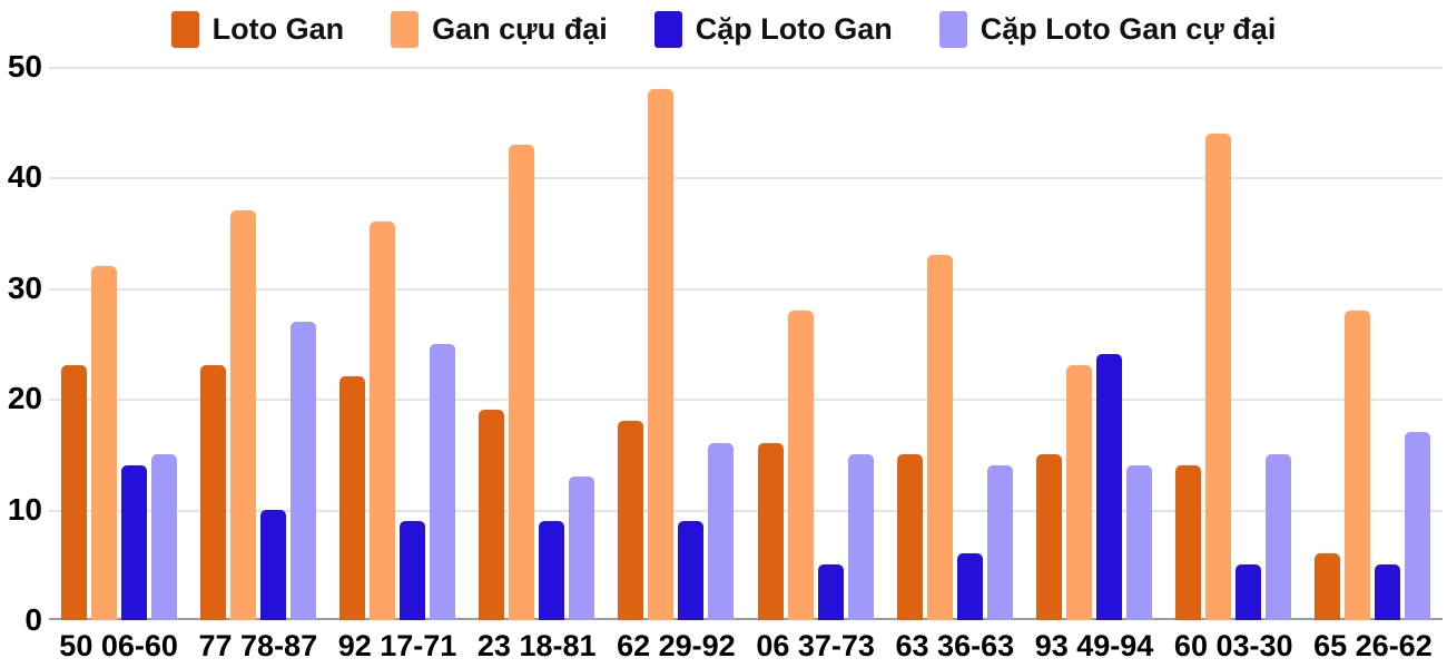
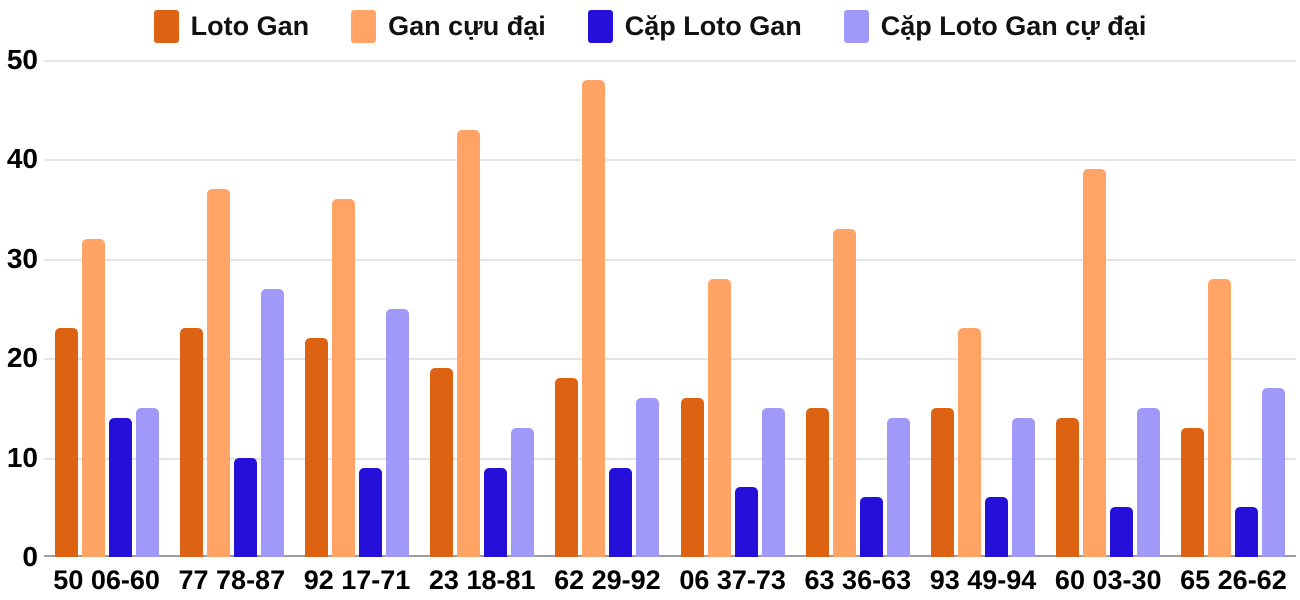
Cặp Loto Gan/06 37-73: 5 -> 7
Cặp Loto Gan/93 49-94: 24 -> 6
Gan cựu đại/60 03-30: 44 -> 39
Loto Gan/65 26-62: 6 -> 13
